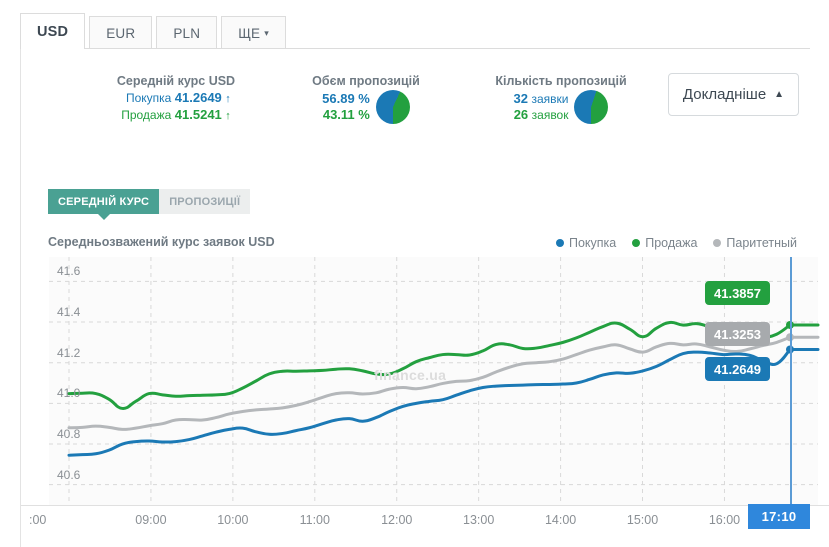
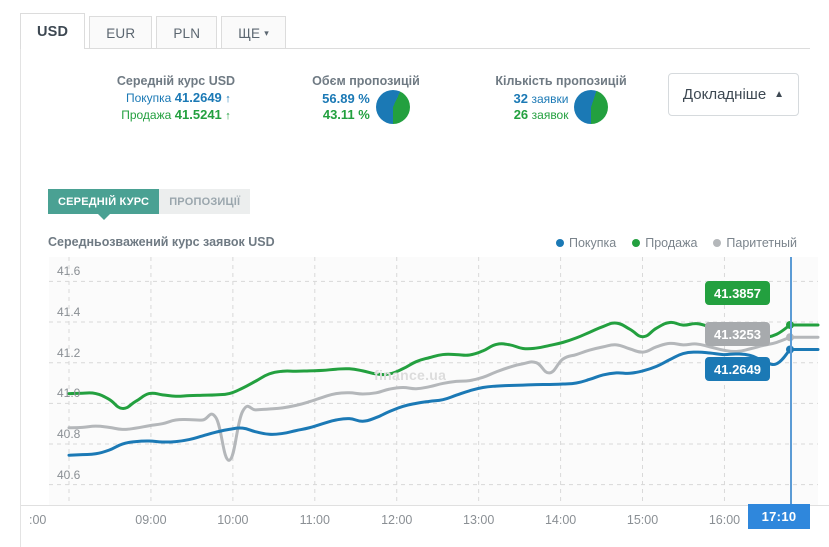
Паритетный/10:00: 40.95 -> 40.72
Паритетный/14:00: 41.20 -> 41.15
